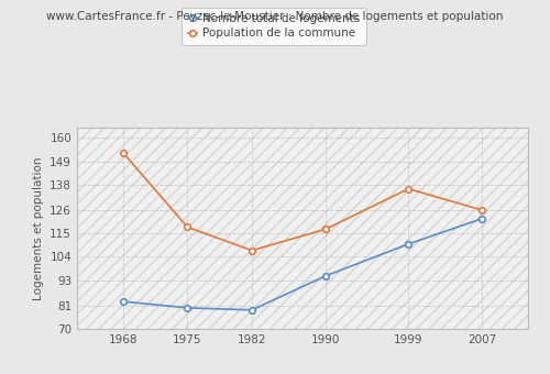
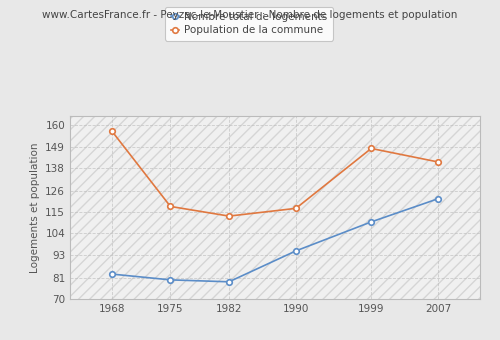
Population de la commune/1968: 153 -> 157
Population de la commune/1982: 107 -> 113
Population de la commune/1999: 136 -> 148
Population de la commune/2007: 126 -> 141
